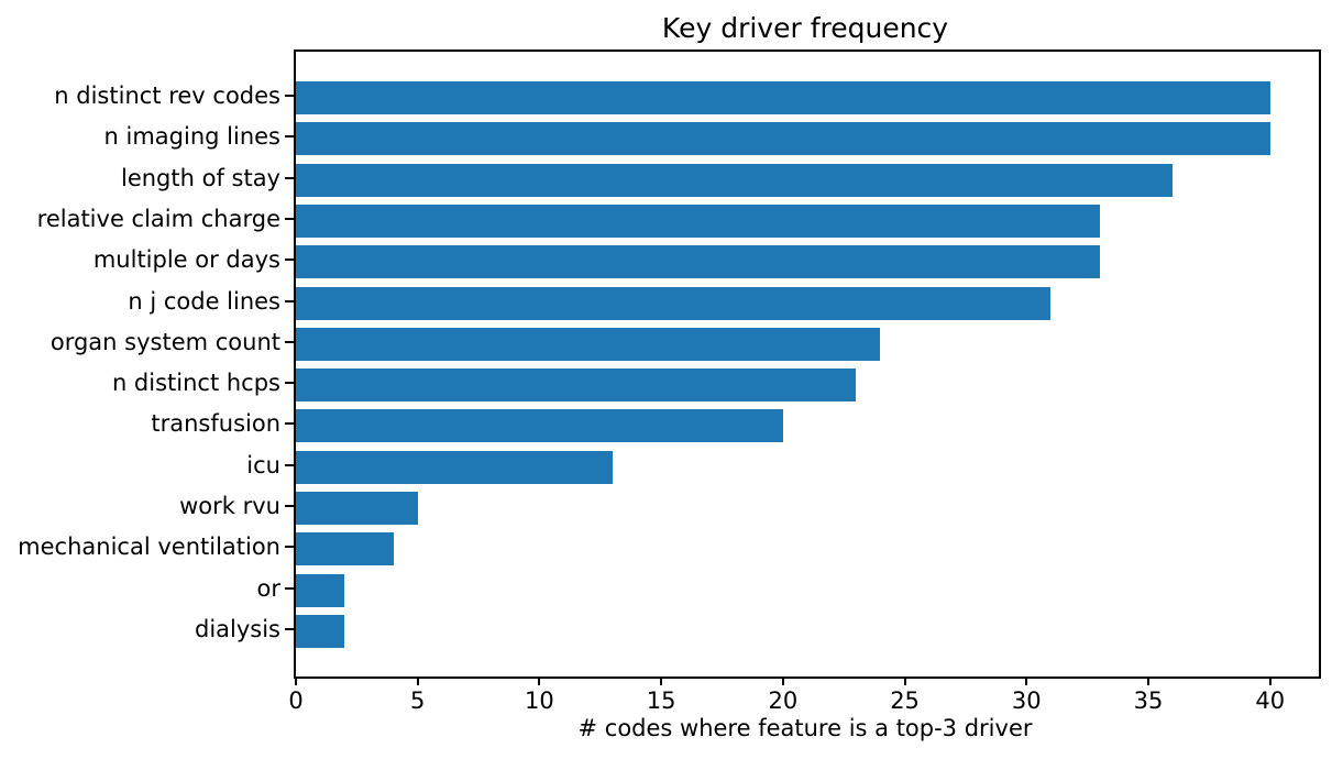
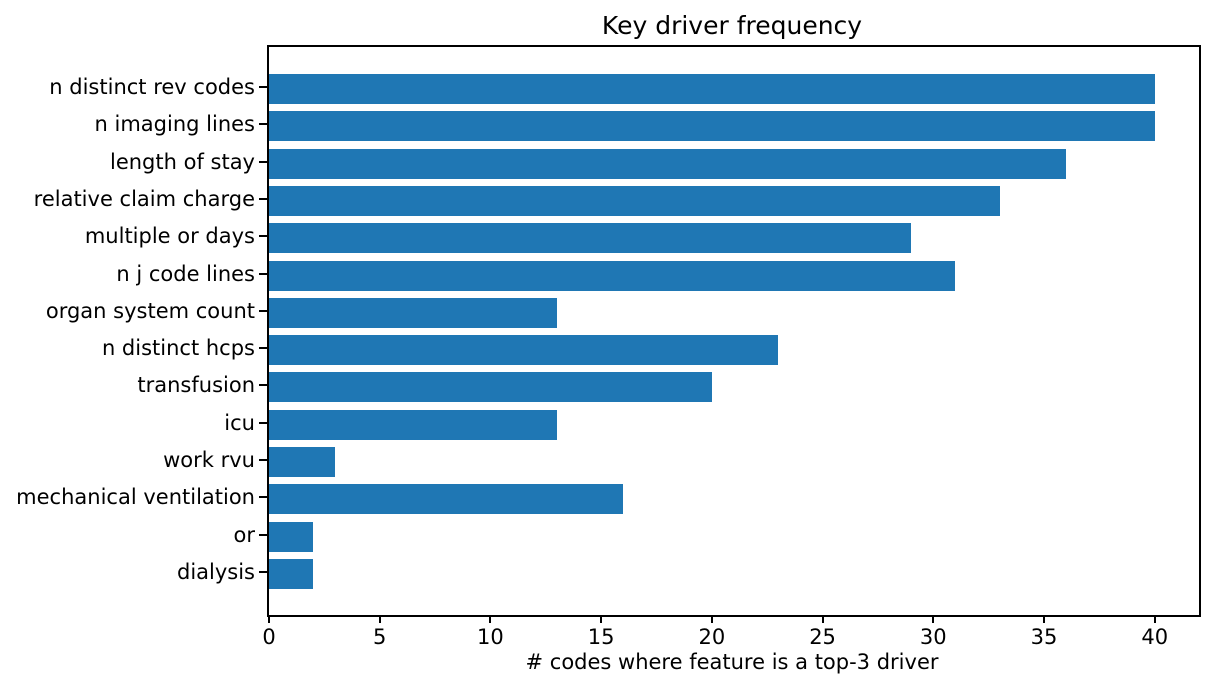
multiple or days: 33 -> 29
organ system count: 24 -> 13
work rvu: 5 -> 3
mechanical ventilation: 4 -> 16
